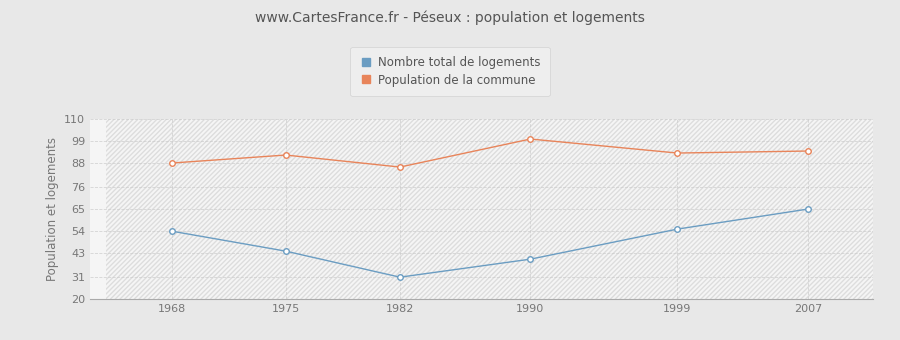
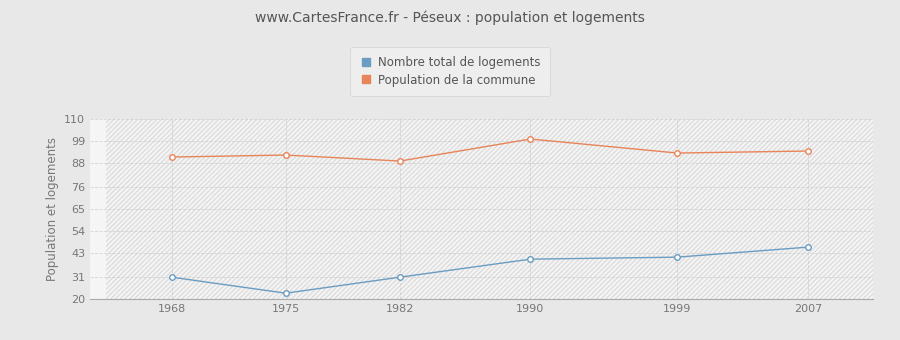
Nombre total de logements/1968: 54 -> 31
Population de la commune/1968: 88 -> 91
Nombre total de logements/1975: 44 -> 23
Population de la commune/1982: 86 -> 89
Nombre total de logements/1999: 55 -> 41
Nombre total de logements/2007: 65 -> 46
